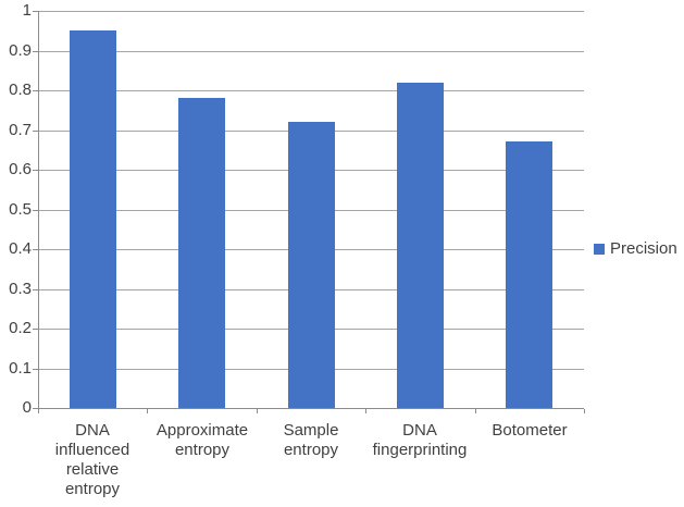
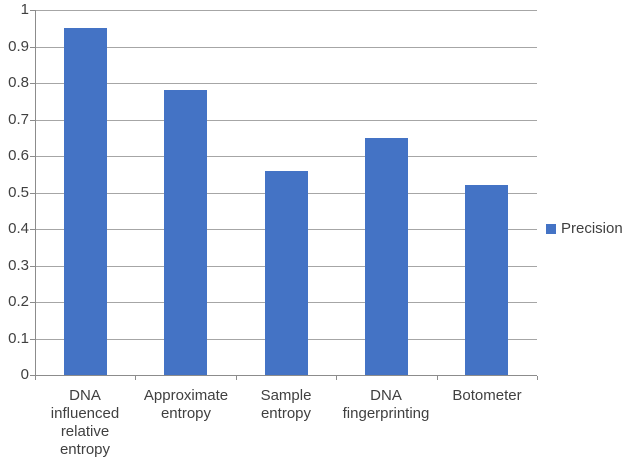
Sample entropy: 0.72 -> 0.56
DNA fingerprinting: 0.82 -> 0.65
Botometer: 0.67 -> 0.52
